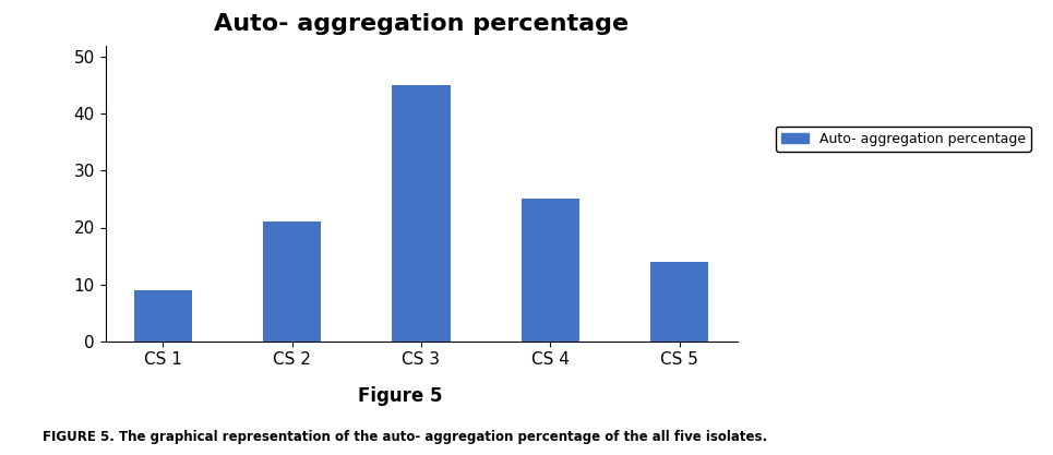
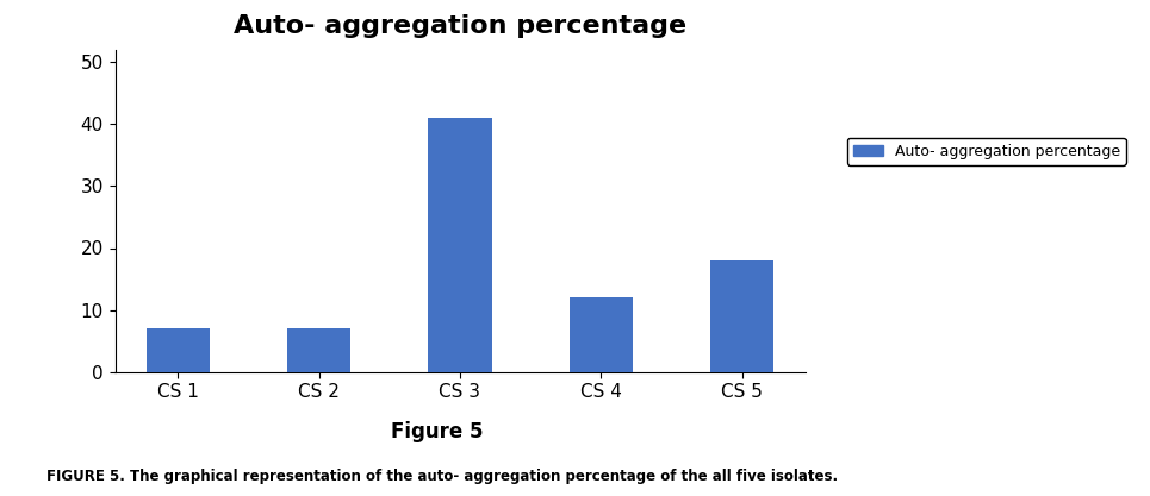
CS 1: 9 -> 7
CS 2: 21 -> 7
CS 3: 45 -> 41
CS 4: 25 -> 12
CS 5: 14 -> 18
